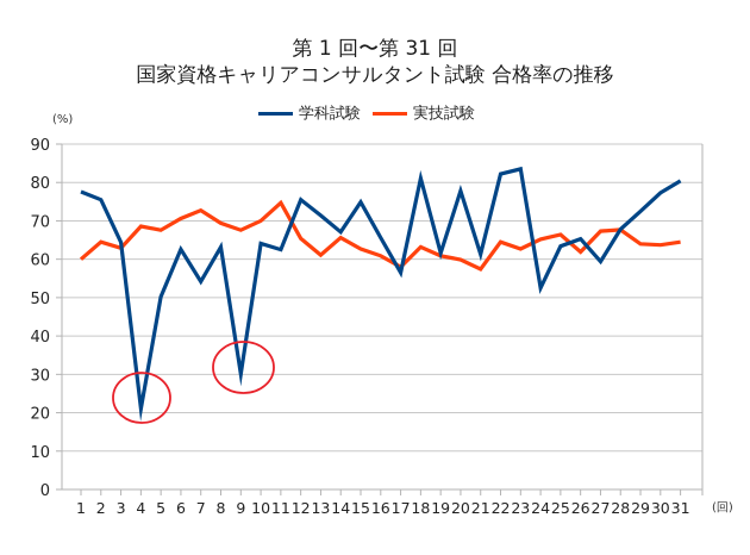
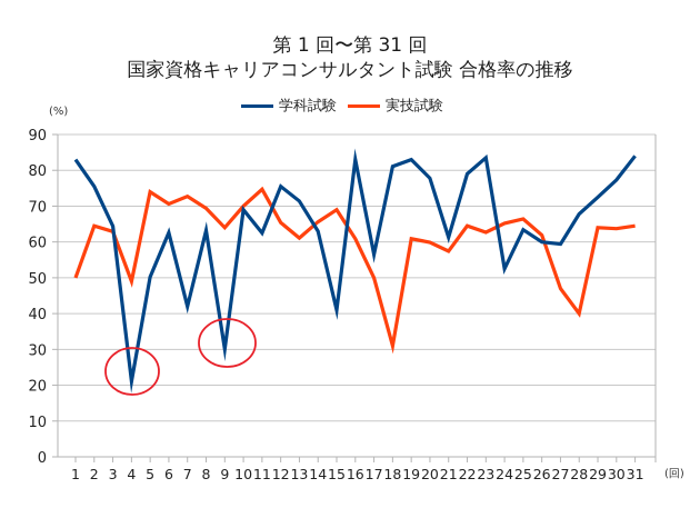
学科試験/1: 78 -> 83
実技試験/1: 60 -> 50
実技試験/4: 69 -> 49
実技試験/5: 68 -> 74
学科試験/7: 54 -> 42
実技試験/9: 68 -> 64
学科試験/10: 64 -> 69
学科試験/14: 67 -> 63
学科試験/15: 75 -> 41
実技試験/15: 63 -> 69
学科試験/16: 66 -> 83
実技試験/17: 58 -> 50
実技試験/18: 63 -> 31
学科試験/19: 62 -> 83
学科試験/22: 82 -> 79
学科試験/26: 65 -> 60
実技試験/27: 67 -> 47
実技試験/28: 68 -> 40
学科試験/31: 80 -> 84
